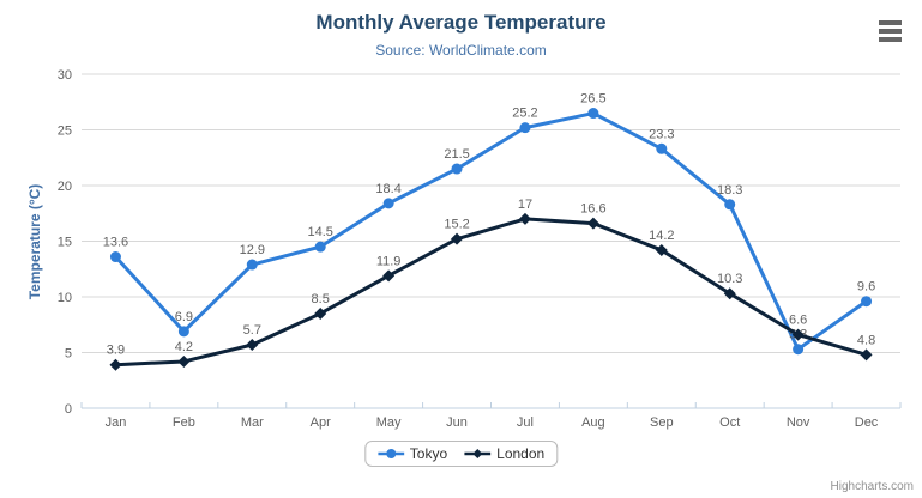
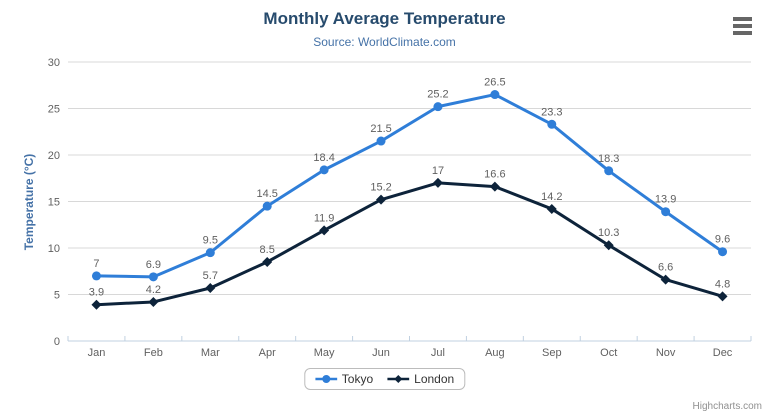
Tokyo/Jan: 13.6 -> 7
Tokyo/Mar: 12.9 -> 9.5
Tokyo/Nov: 5.3 -> 13.9
